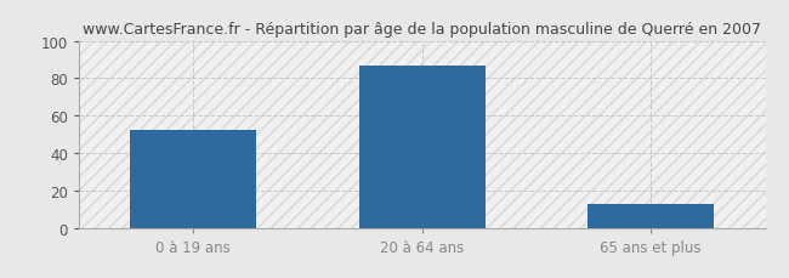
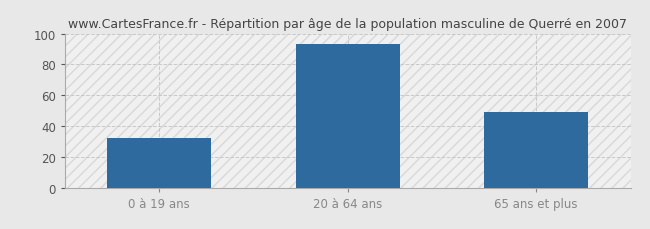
0 à 19 ans: 52 -> 32
20 à 64 ans: 87 -> 93
65 ans et plus: 13 -> 49
